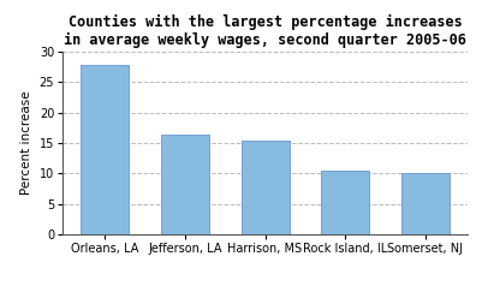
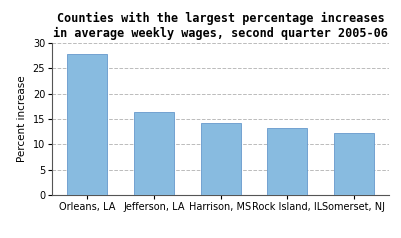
Harrison, MS: 15.3 -> 14.2
Rock Island, IL: 10.5 -> 13.2
Somerset, NJ: 10.0 -> 12.2
